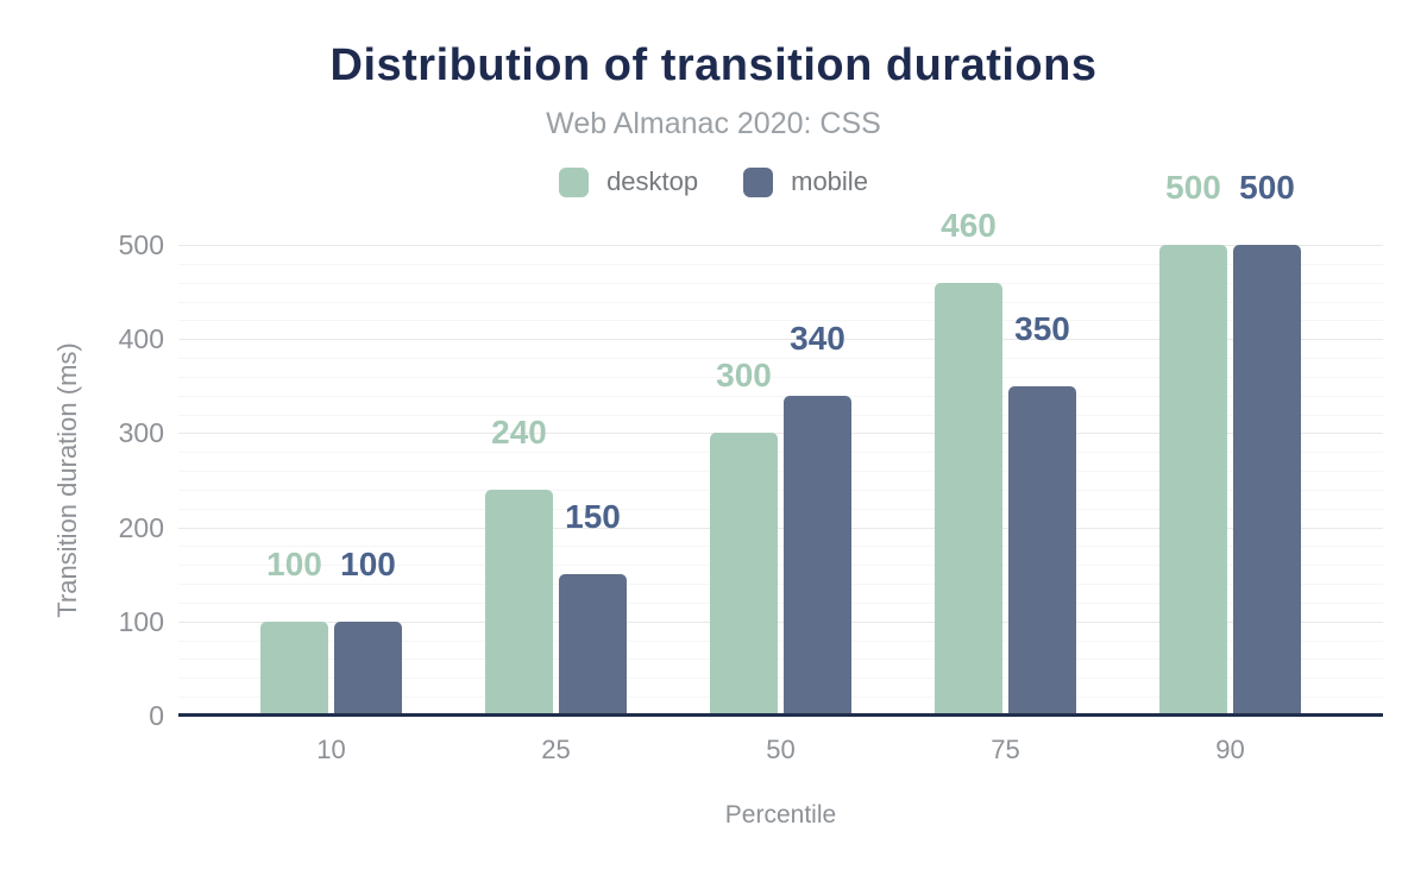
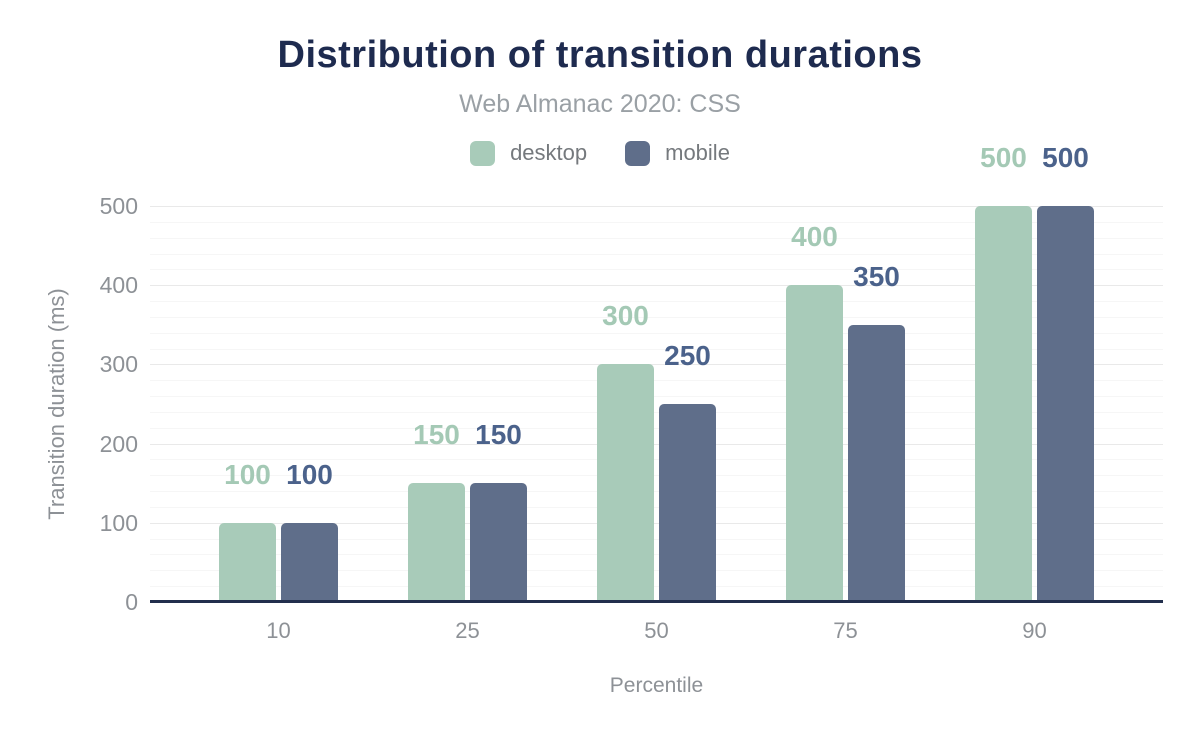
desktop/25: 240 -> 150
mobile/50: 340 -> 250
desktop/75: 460 -> 400
